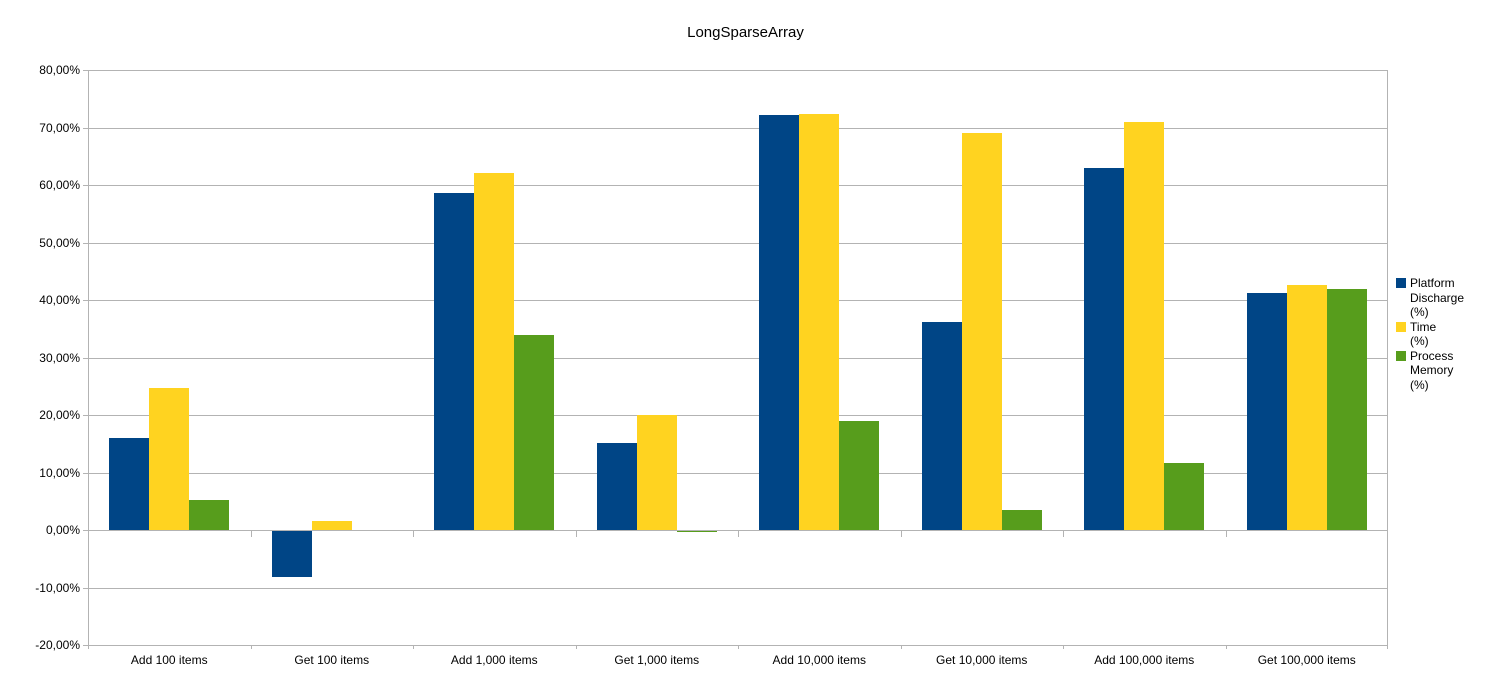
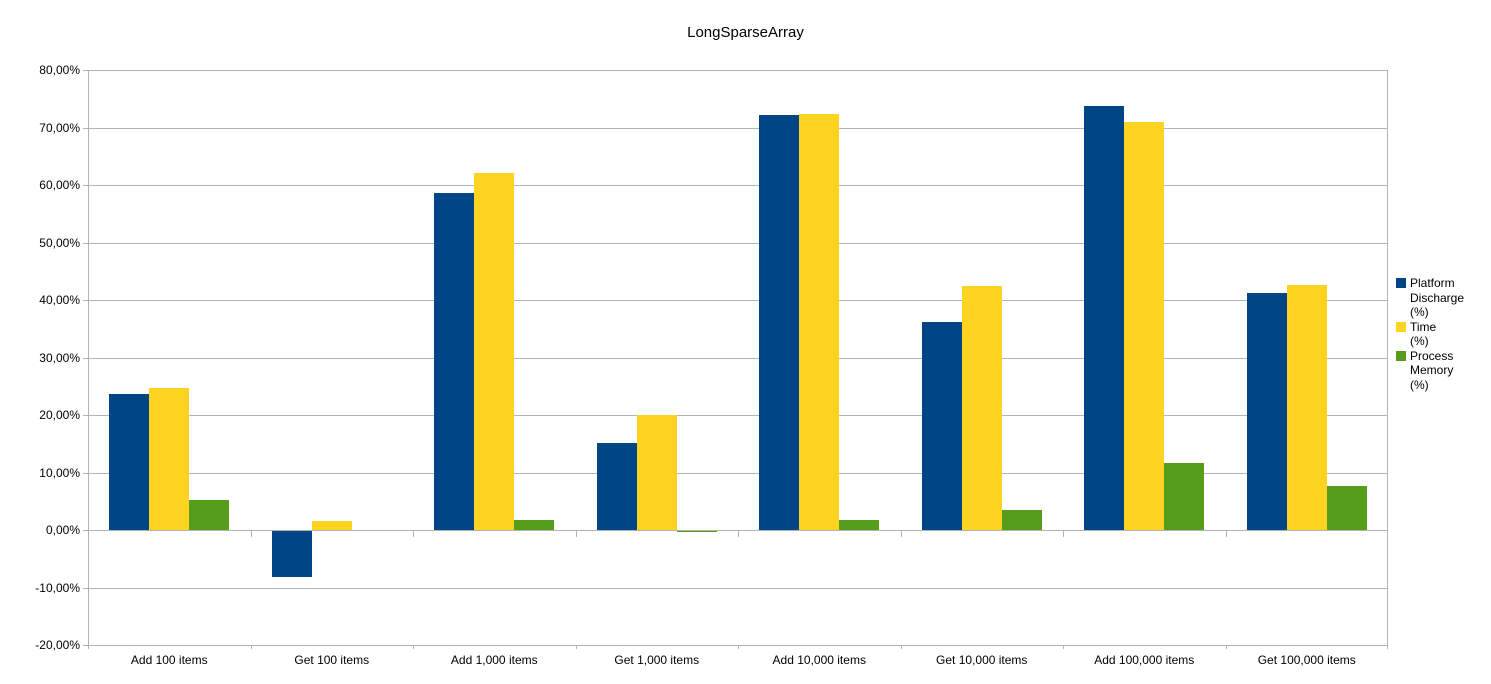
Platform Discharge (%)/Add 100 items: 16% -> 24%
Process Memory (%)/Add 1,000 items: 34% -> 2%
Process Memory (%)/Add 10,000 items: 19% -> 2%
Time (%)/Get 10,000 items: 69% -> 42%
Platform Discharge (%)/Add 100,000 items: 63% -> 74%
Process Memory (%)/Get 100,000 items: 42% -> 8%
